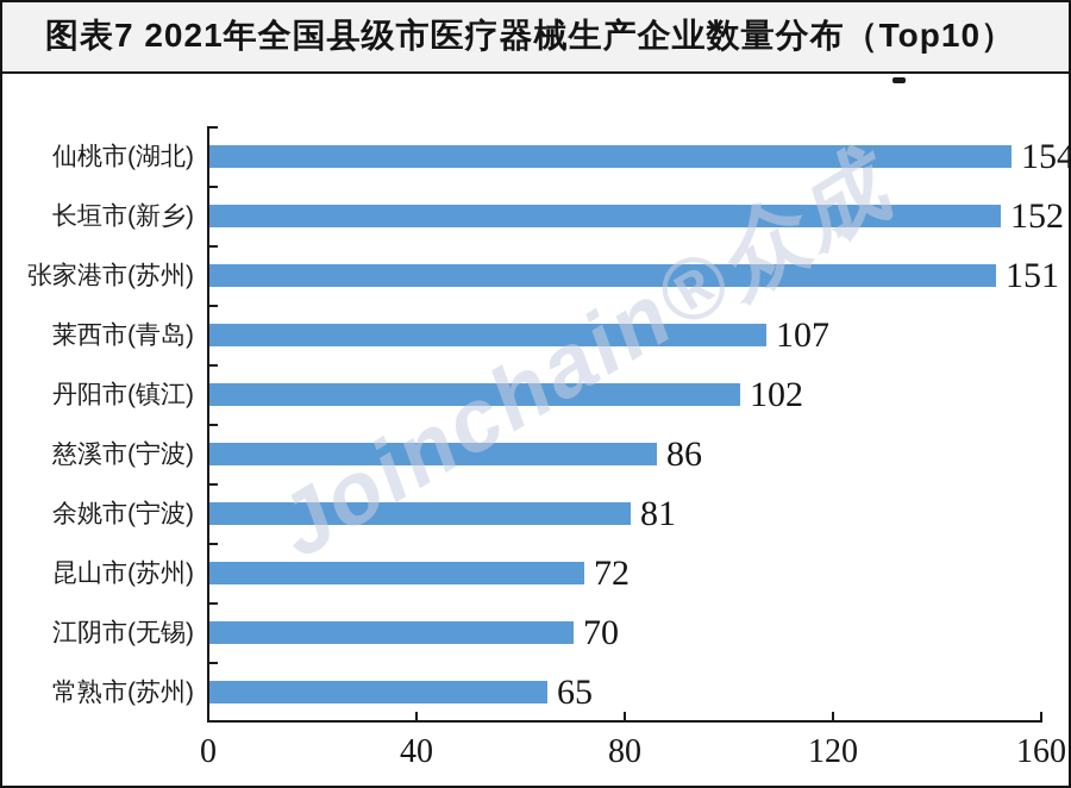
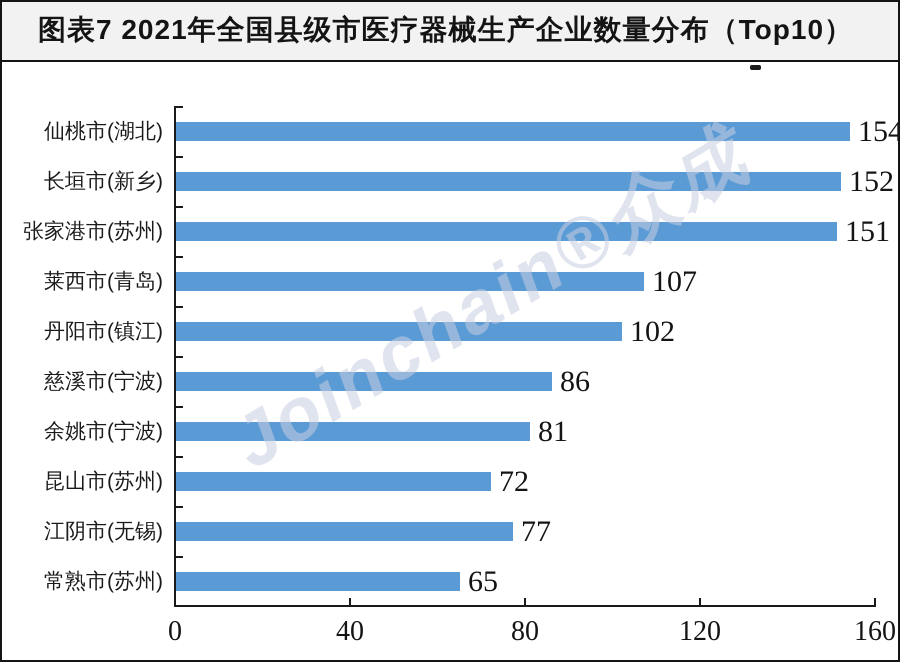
江阴市(无锡): 70 -> 77
